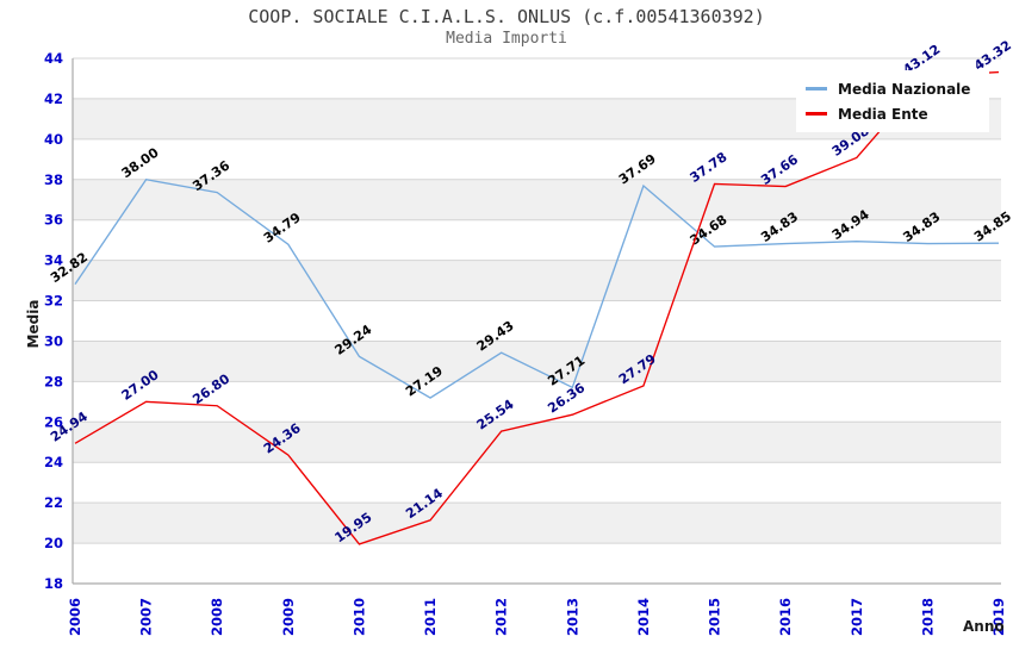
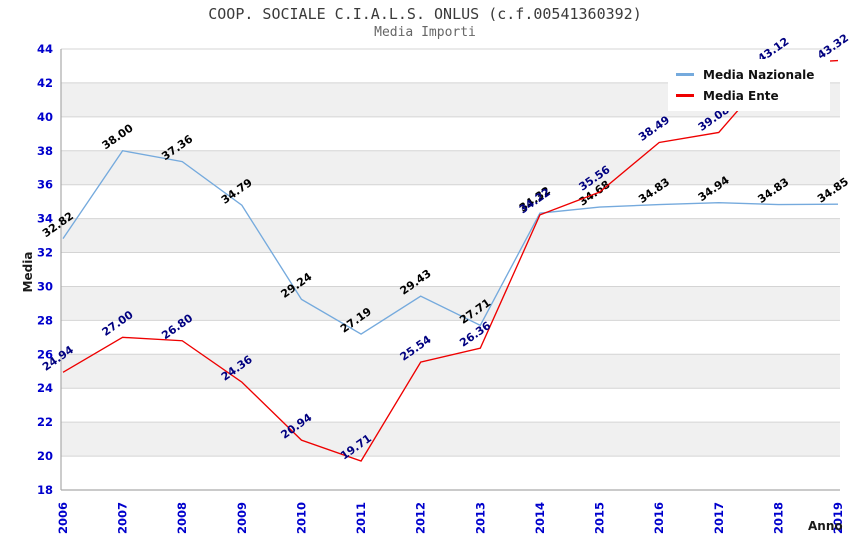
Media Ente/2010: 19.95 -> 20.94
Media Ente/2011: 21.14 -> 19.71
Media Nazionale/2014: 37.69 -> 34.32
Media Ente/2014: 27.79 -> 34.22
Media Ente/2015: 37.78 -> 35.56
Media Ente/2016: 37.66 -> 38.49
